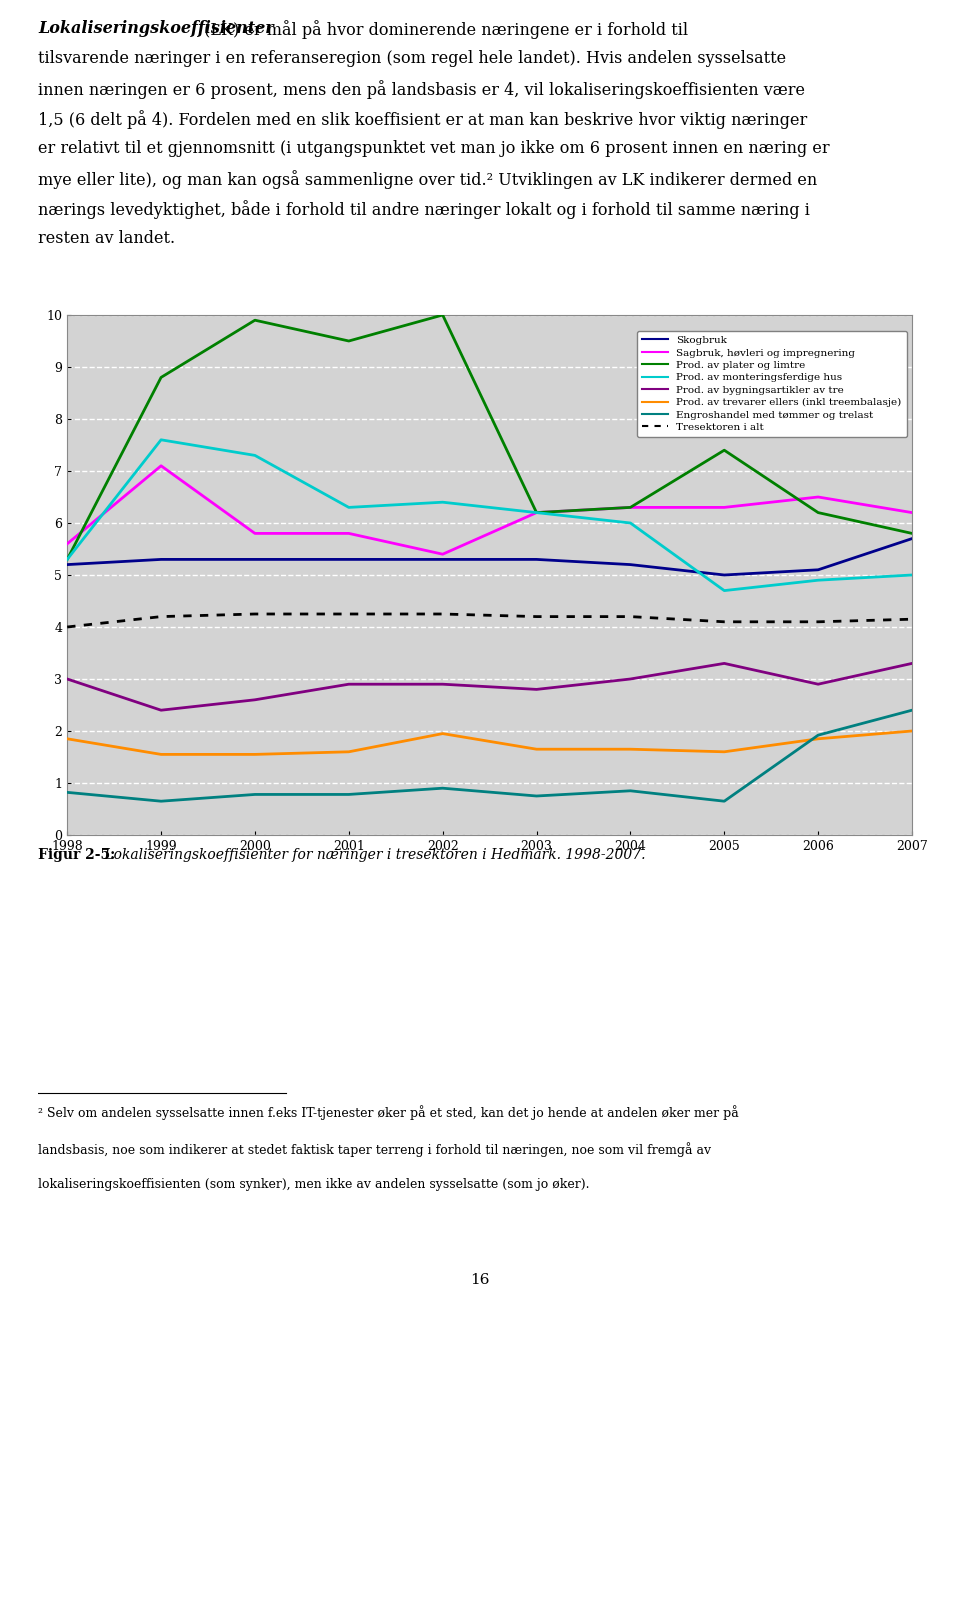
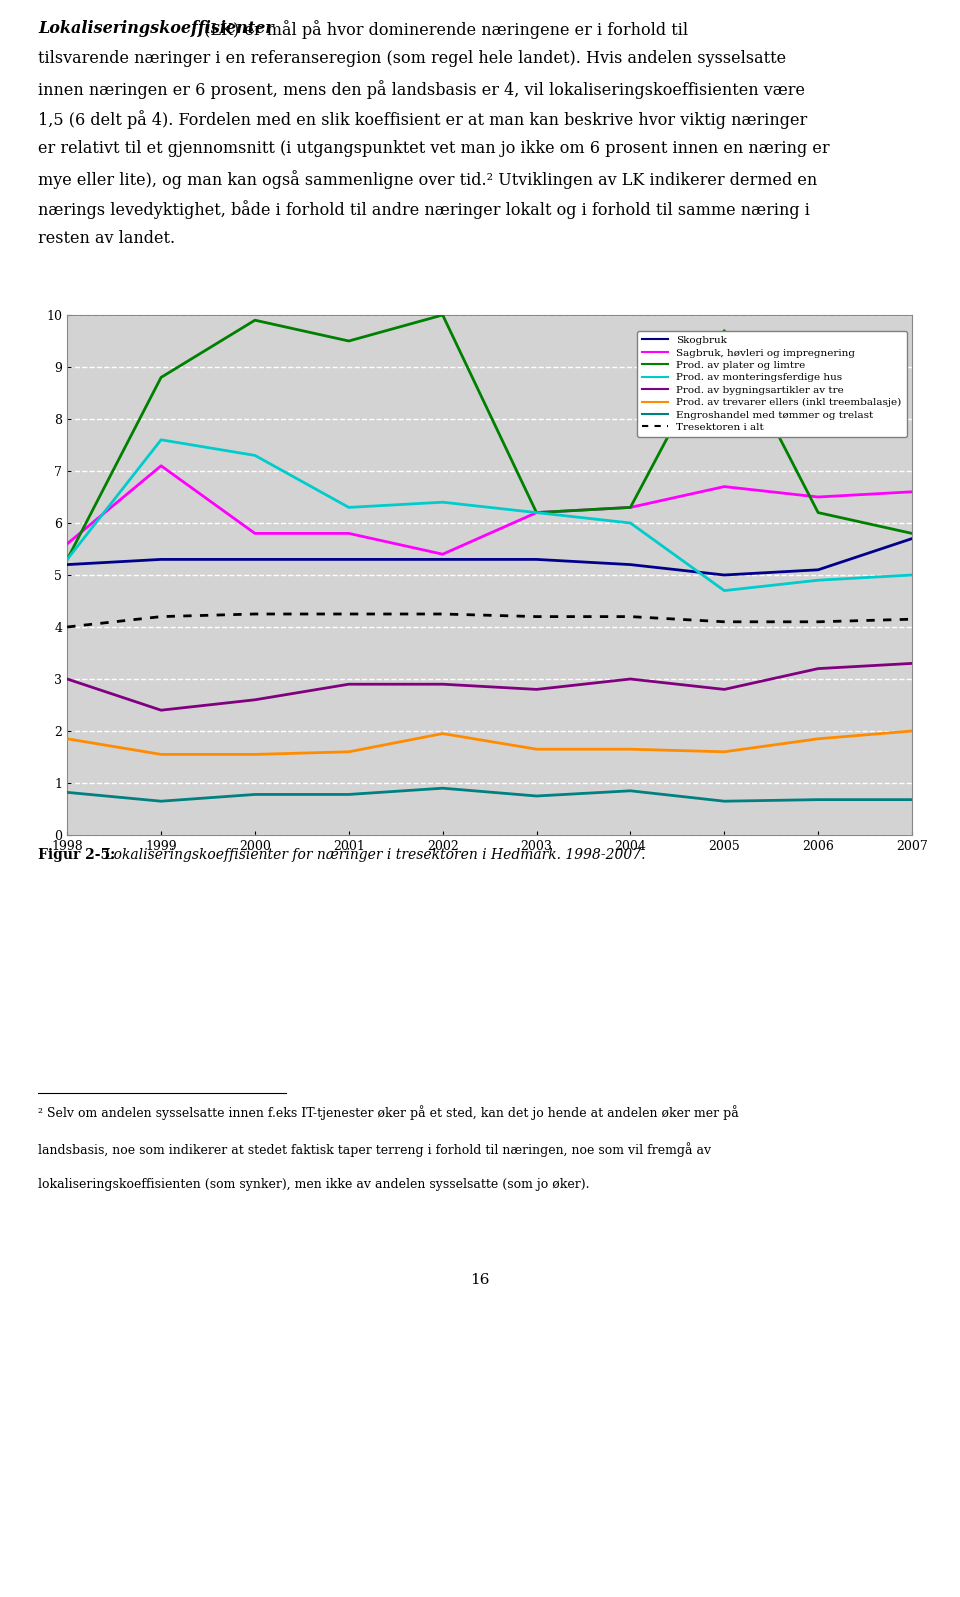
Sagbruk, høvleri og impregnering/2005: 6.3 -> 6.7
Prod. av plater og limtre/2005: 7.4 -> 9.7
Prod. av bygningsartikler av tre/2005: 3.3 -> 2.8
Prod. av bygningsartikler av tre/2006: 2.9 -> 3.2
Engroshandel med tømmer og trelast/2006: 1.92 -> 0.68
Sagbruk, høvleri og impregnering/2007: 6.2 -> 6.6
Engroshandel med tømmer og trelast/2007: 2.40 -> 0.68
